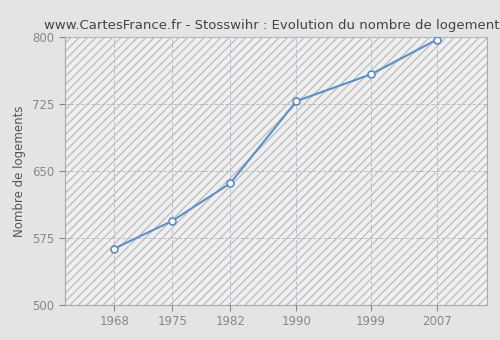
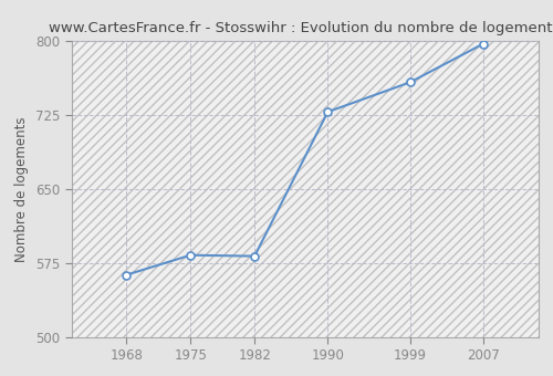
1975: 594 -> 583
1982: 636 -> 582
